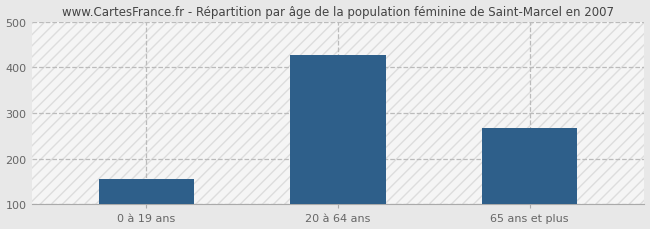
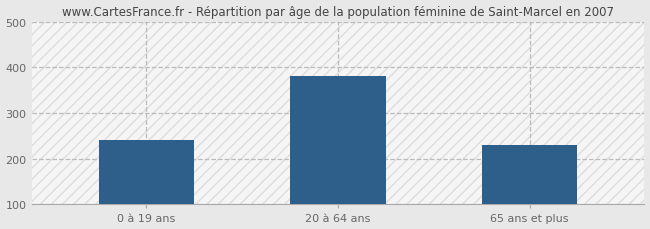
0 à 19 ans: 155 -> 240
20 à 64 ans: 426 -> 380
65 ans et plus: 268 -> 230
